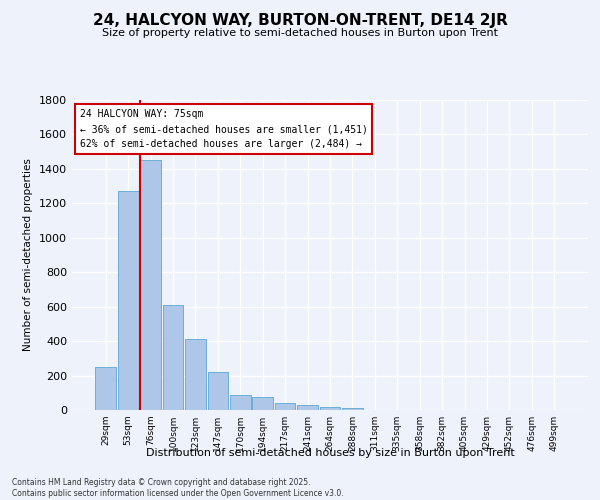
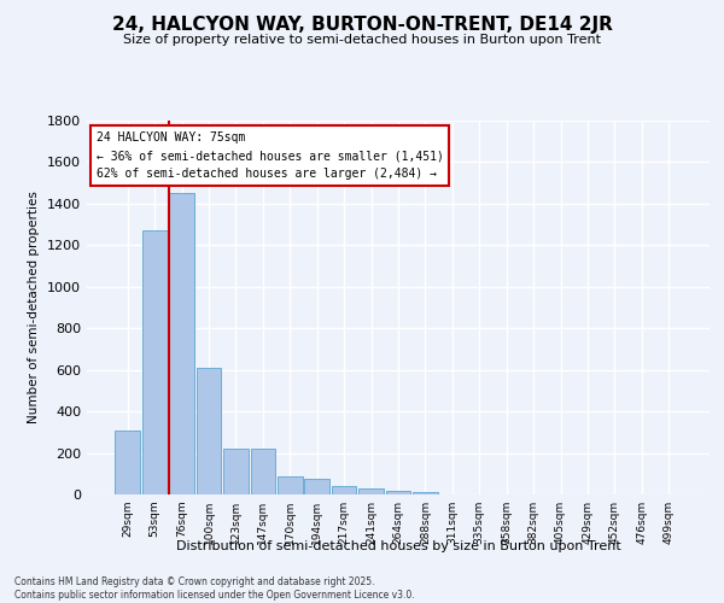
29sqm: 250 -> 300
123sqm: 410 -> 220
